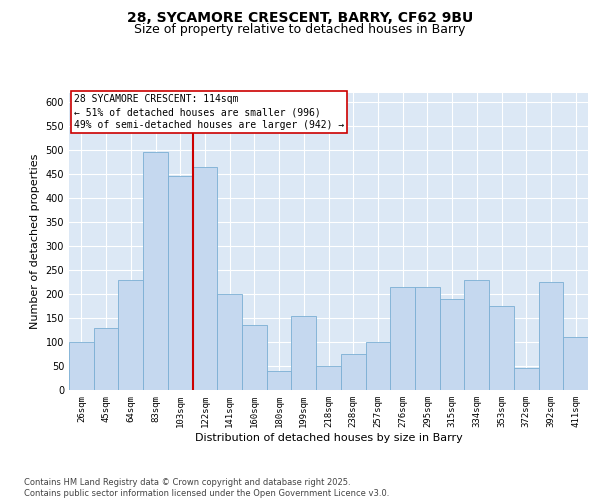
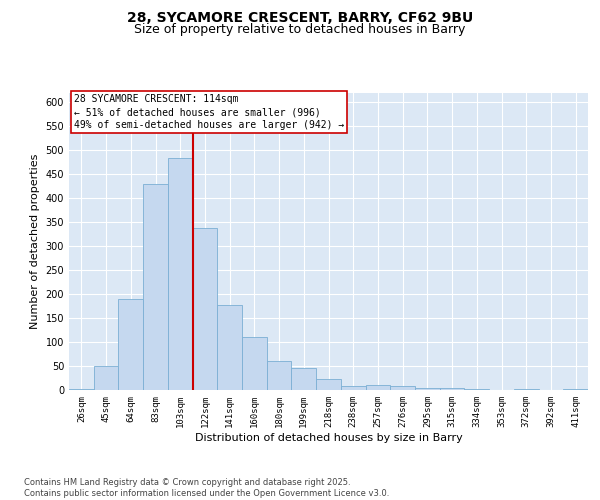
26sqm: 100 -> 3
45sqm: 130 -> 50
64sqm: 230 -> 190
83sqm: 495 -> 430
103sqm: 445 -> 483
122sqm: 465 -> 338
141sqm: 200 -> 177
160sqm: 135 -> 110
180sqm: 40 -> 60
199sqm: 155 -> 45
218sqm: 50 -> 22
238sqm: 75 -> 8
257sqm: 100 -> 10
276sqm: 215 -> 8
295sqm: 215 -> 5
315sqm: 190 -> 5
334sqm: 230 -> 2
353sqm: 175 -> 1
372sqm: 45 -> 3
392sqm: 225 -> 1
411sqm: 110 -> 2
